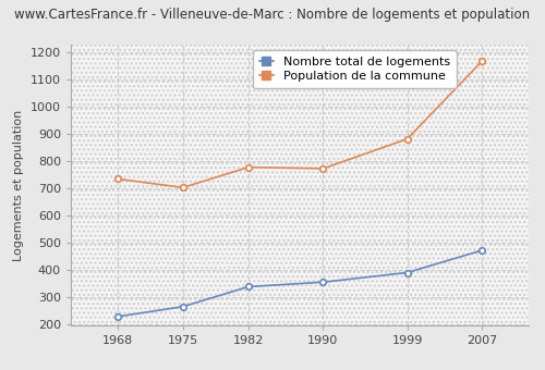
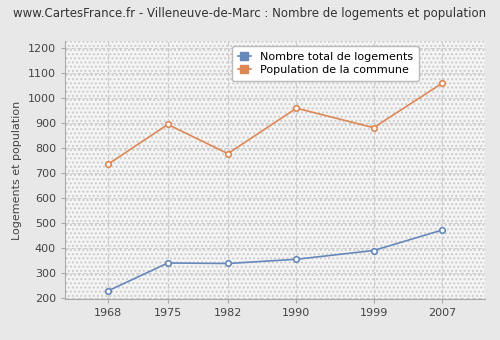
Nombre total de logements/1975: 265 -> 340
Population de la commune/1975: 703 -> 895
Population de la commune/1990: 773 -> 960
Population de la commune/2007: 1168 -> 1060
